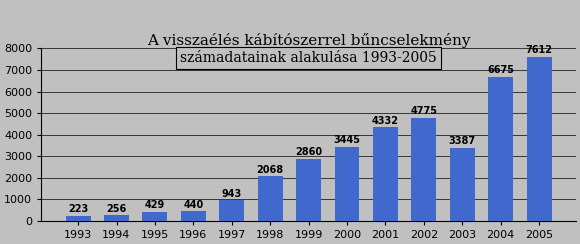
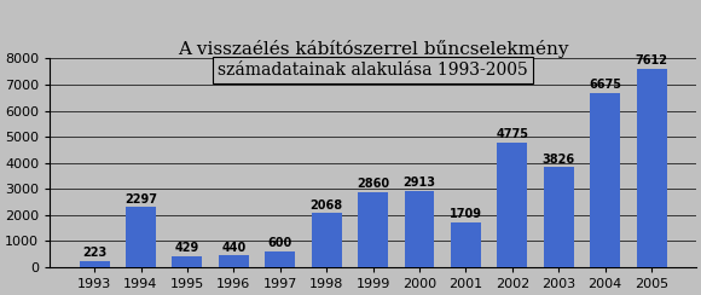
1994: 256 -> 2297
1997: 943 -> 600
2000: 3445 -> 2913
2001: 4332 -> 1709
2003: 3387 -> 3826
